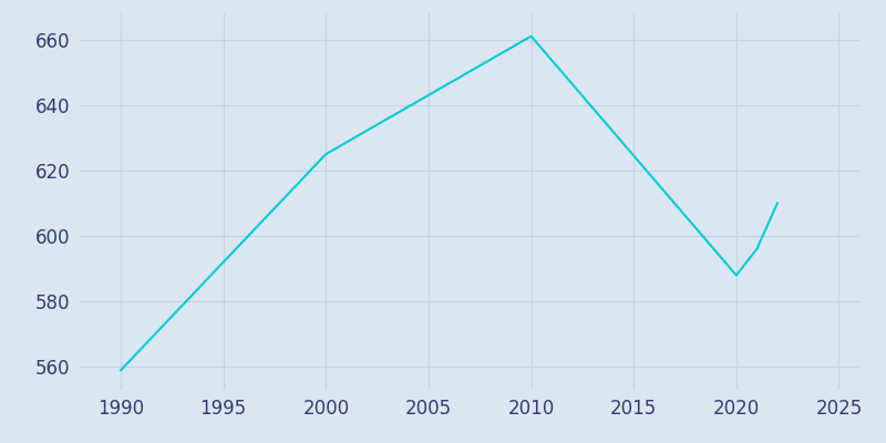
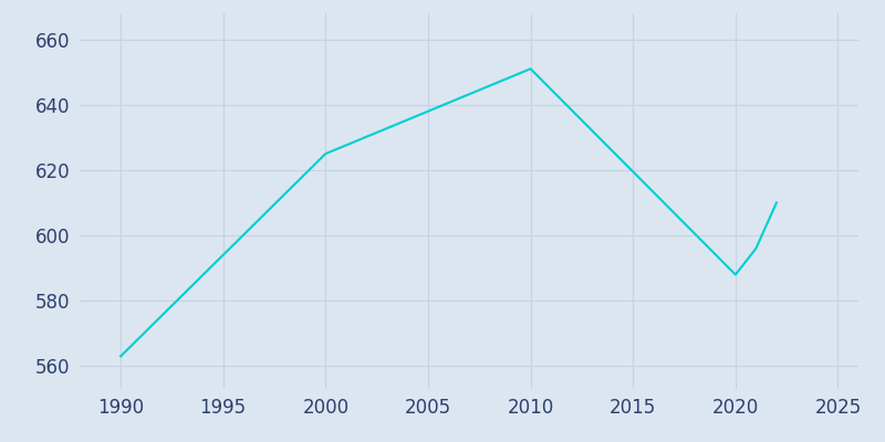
1990: 559 -> 563
2010: 661 -> 651
